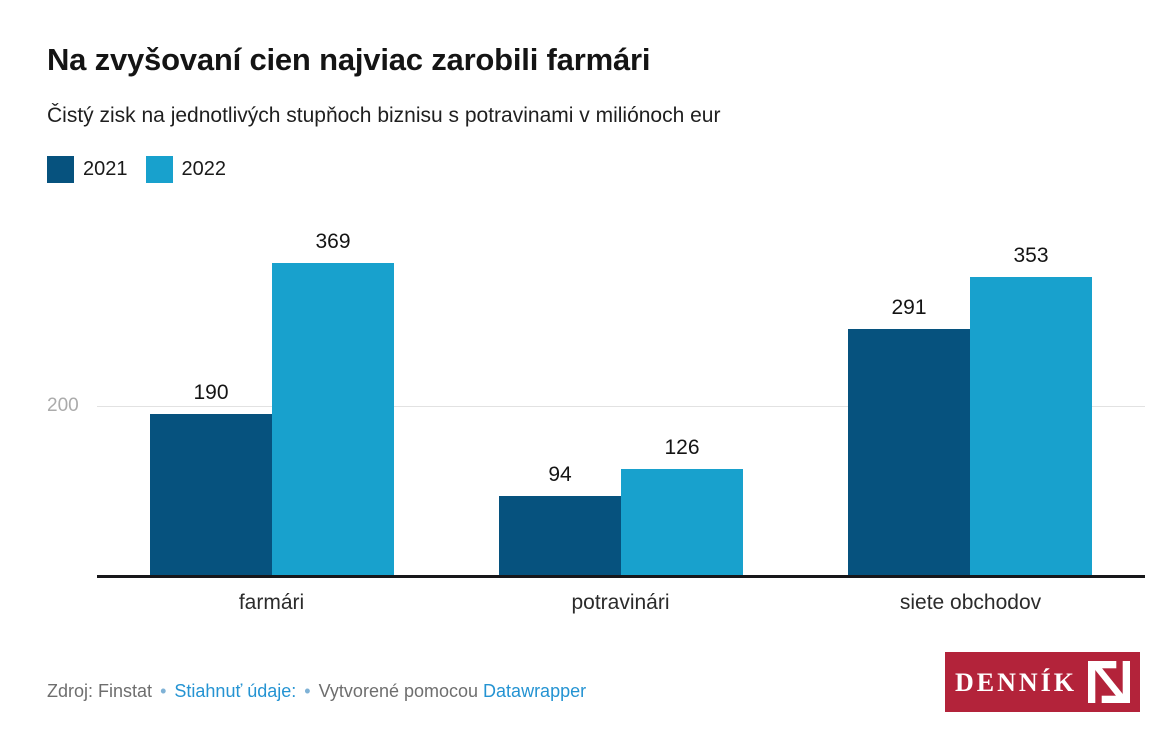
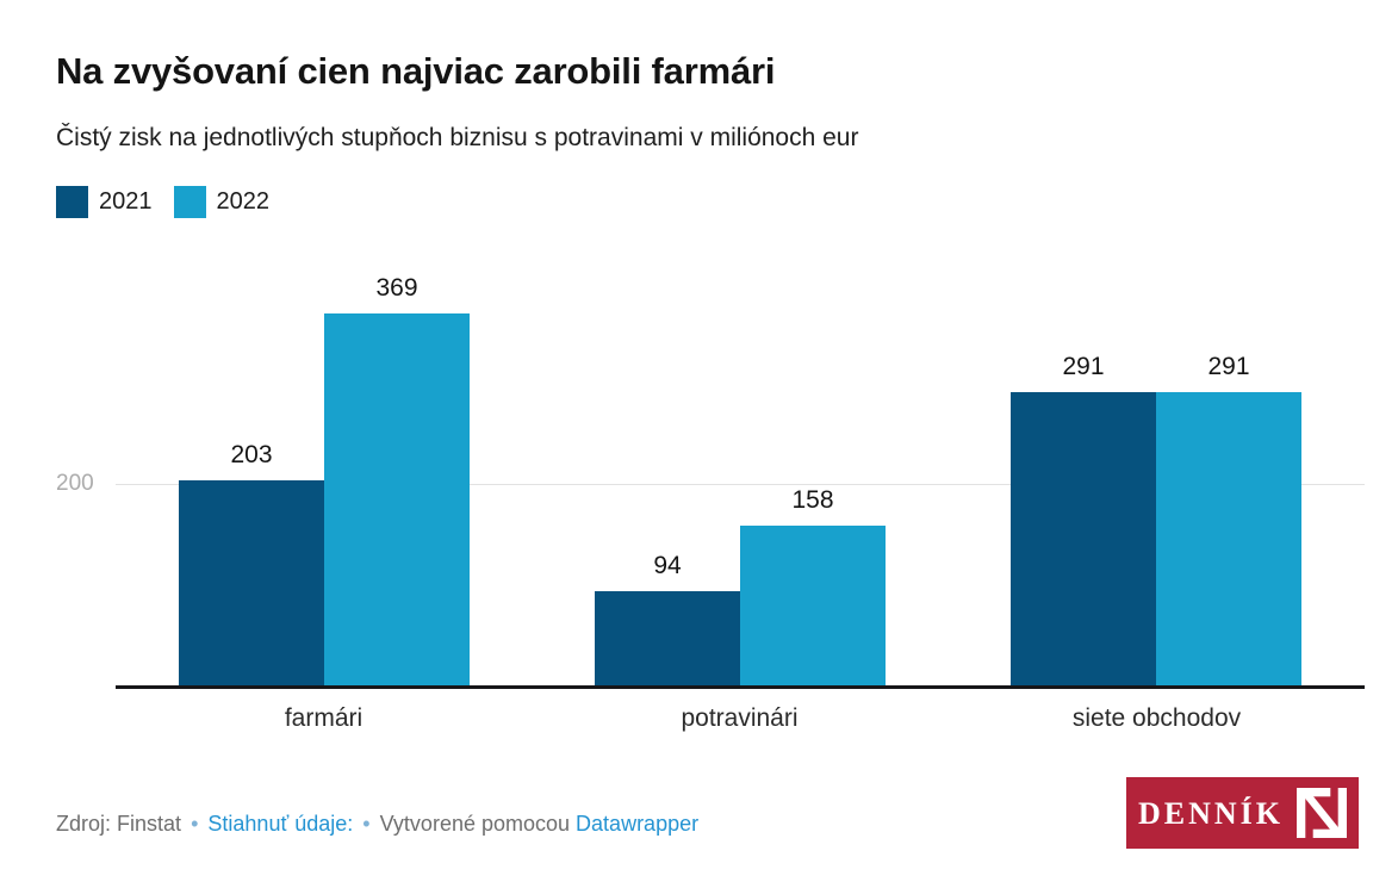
2021/farmári: 190 -> 203
2022/potravinári: 126 -> 158
2022/siete obchodov: 353 -> 291
